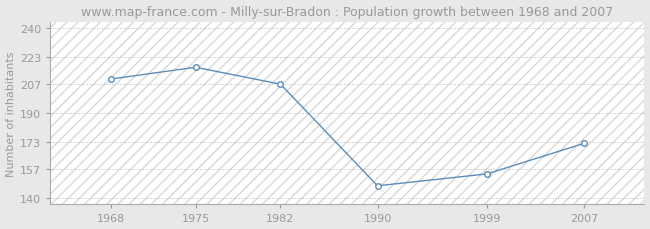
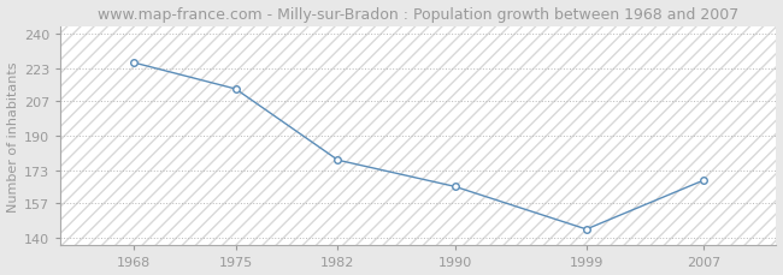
1968: 210 -> 226
1975: 217 -> 213
1982: 207 -> 178
1990: 147 -> 165
1999: 154 -> 144
2007: 172 -> 168
